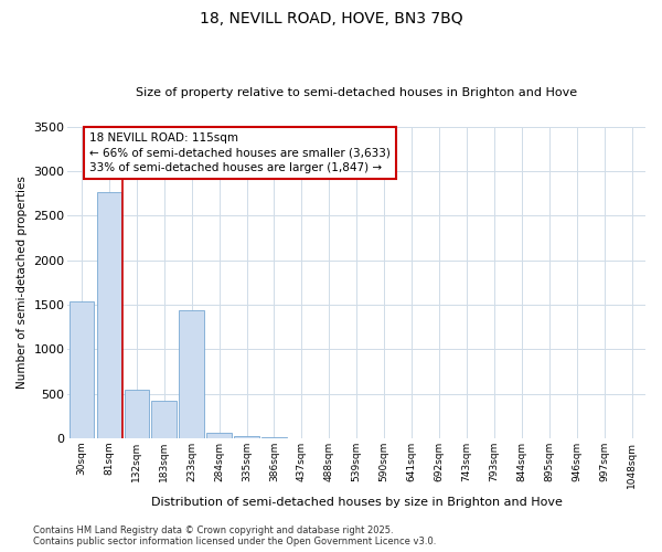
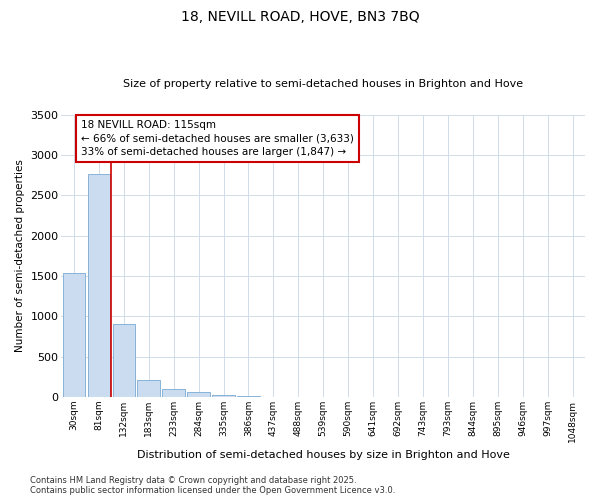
132sqm: 540 -> 900
183sqm: 420 -> 220
233sqm: 1440 -> 100
